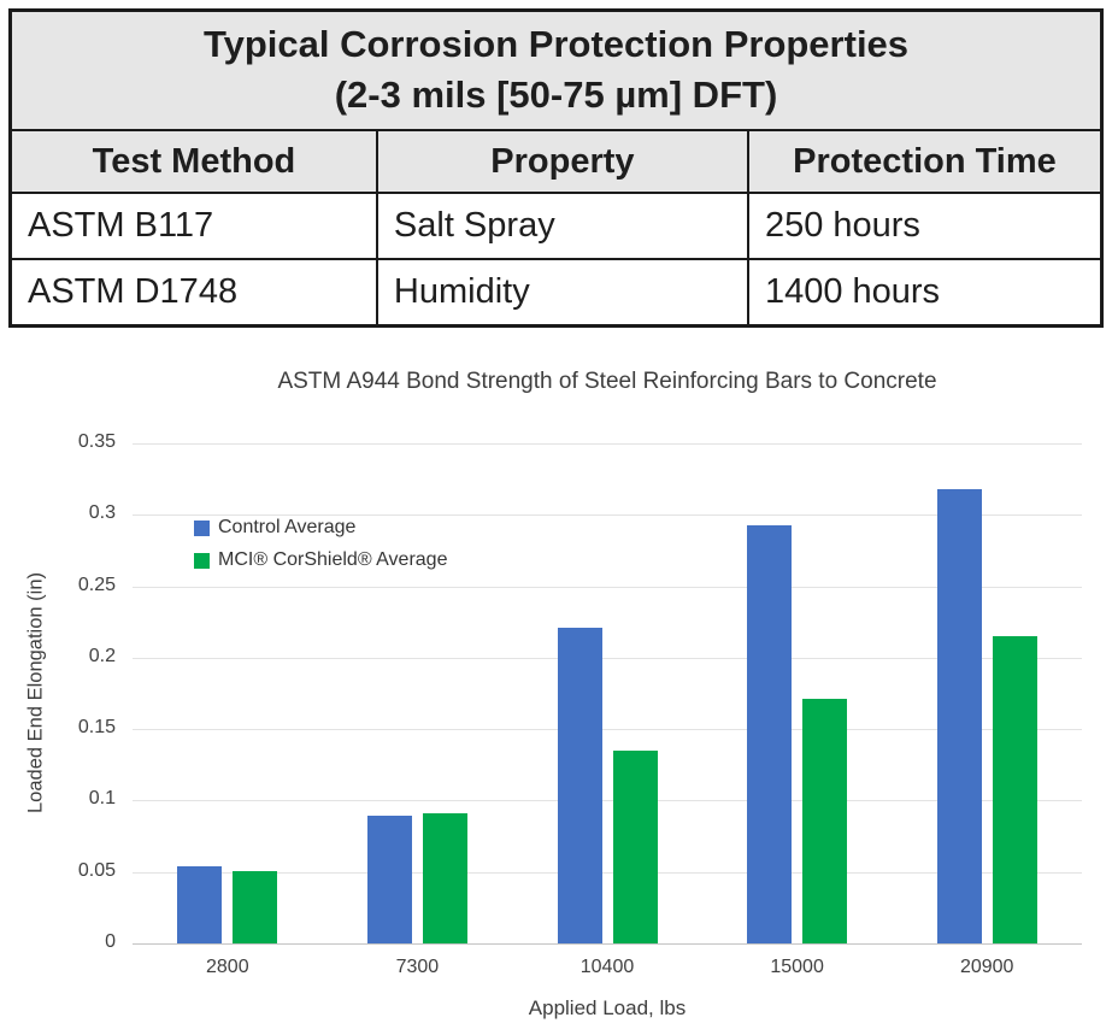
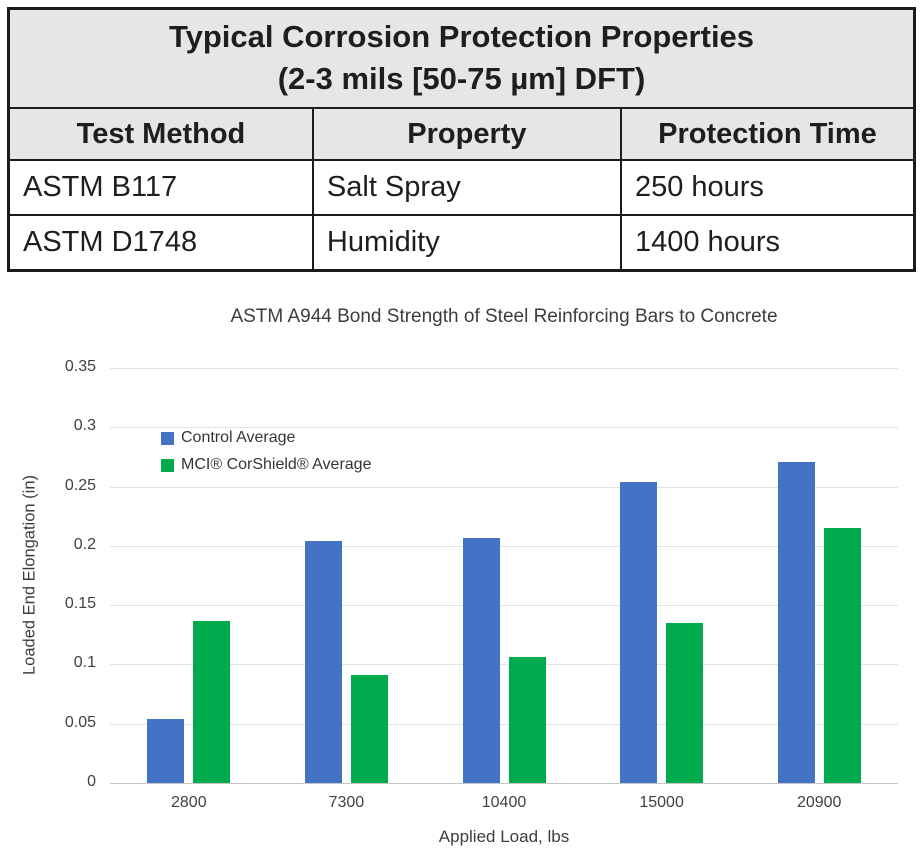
MCI® CorShield® Average/2800: 0.051 -> 0.137
Control Average/7300: 0.089 -> 0.204
Control Average/10400: 0.221 -> 0.207
MCI® CorShield® Average/10400: 0.135 -> 0.106
Control Average/15000: 0.293 -> 0.254
MCI® CorShield® Average/15000: 0.171 -> 0.135
Control Average/20900: 0.318 -> 0.271
